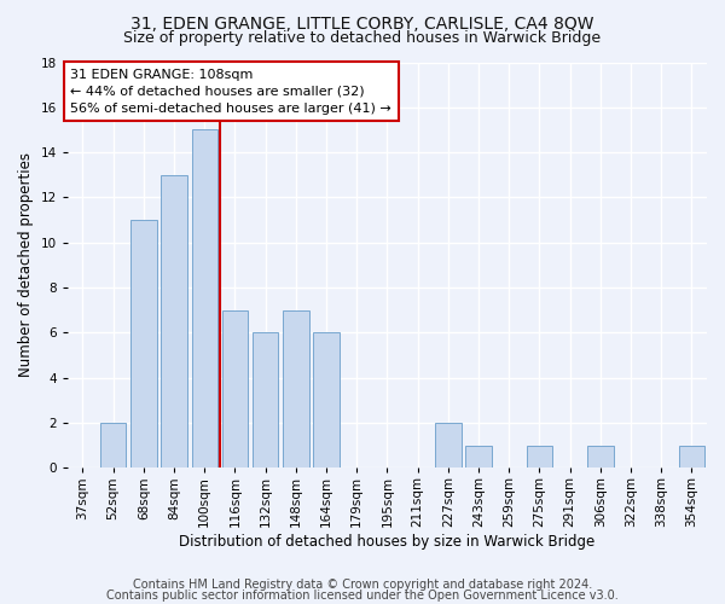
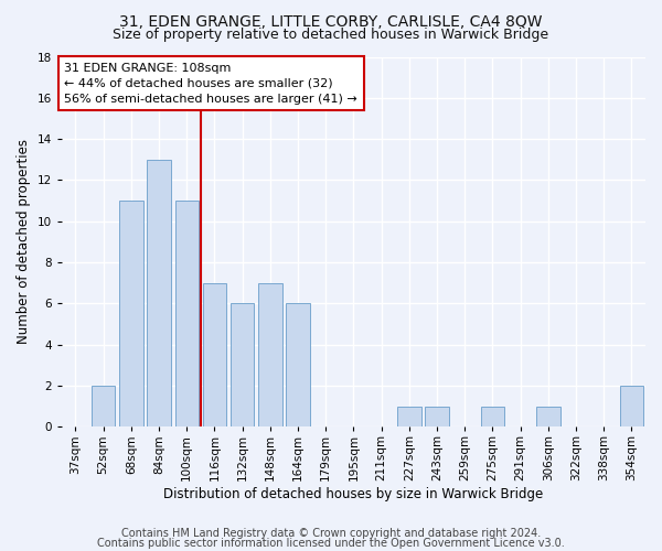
100sqm: 15 -> 11
227sqm: 2 -> 1
354sqm: 1 -> 2
